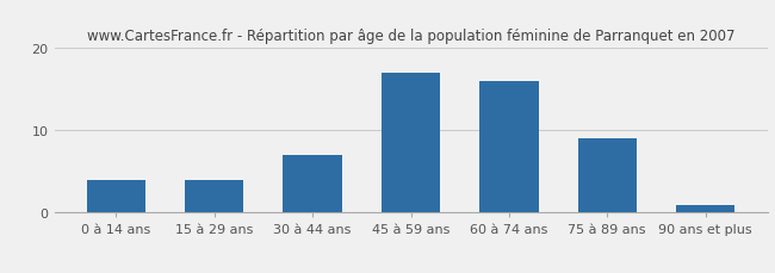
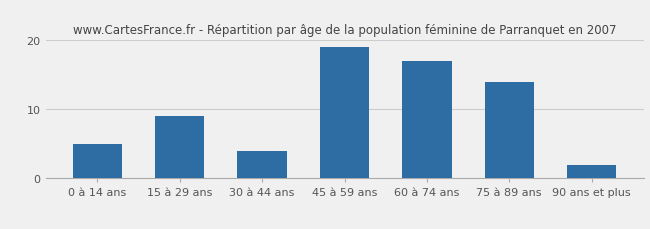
0 à 14 ans: 4 -> 5
15 à 29 ans: 4 -> 9
30 à 44 ans: 7 -> 4
45 à 59 ans: 17 -> 19
60 à 74 ans: 16 -> 17
75 à 89 ans: 9 -> 14
90 ans et plus: 1 -> 2
